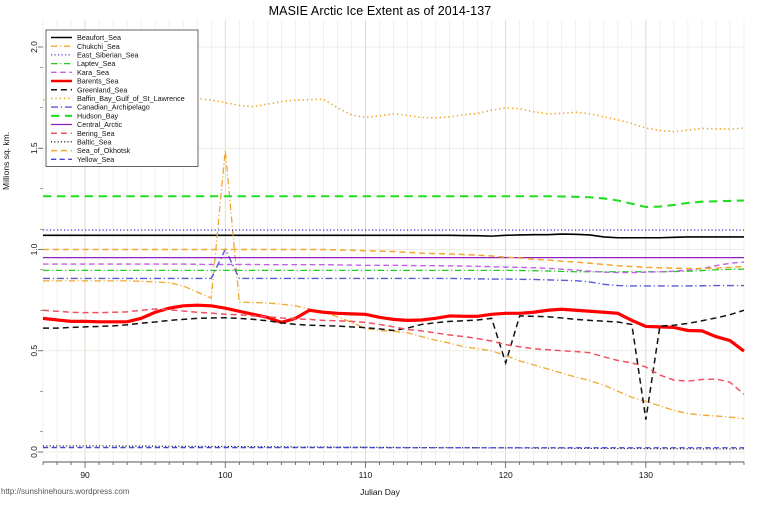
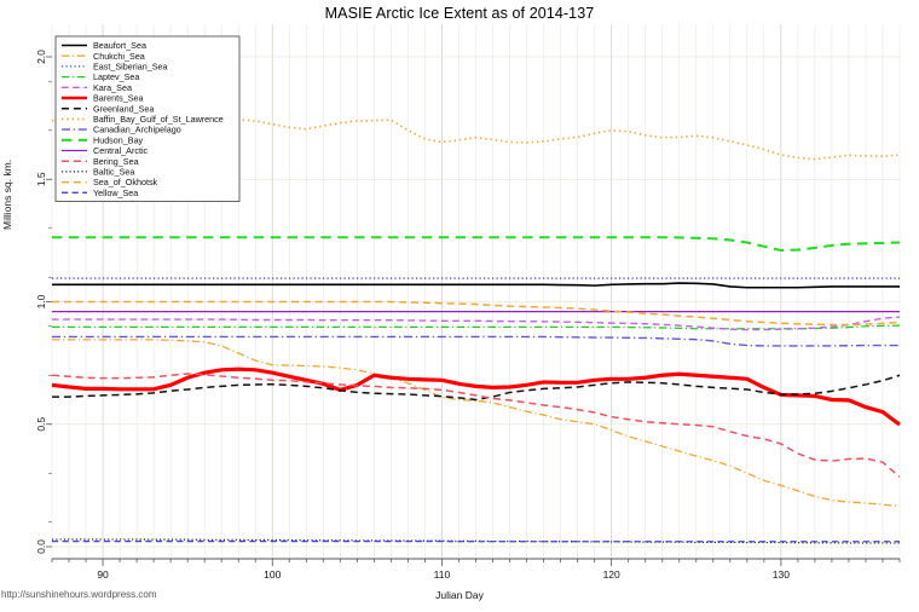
Chukchi_Sea/100: 1.49 -> 0.74
Canadian_Archipelago/100: 1.00 -> 0.86
Greenland_Sea/120: 0.44 -> 0.67
Greenland_Sea/130: 0.16 -> 0.62
